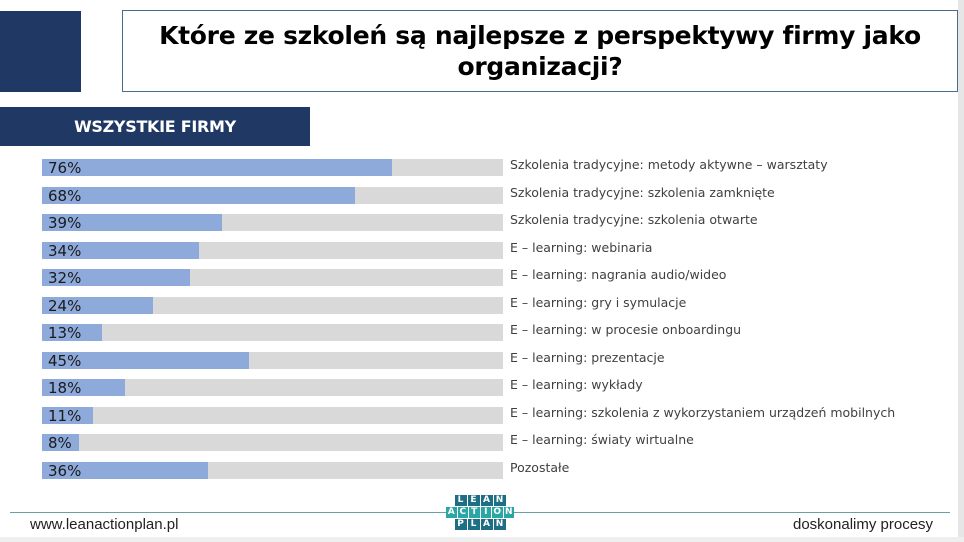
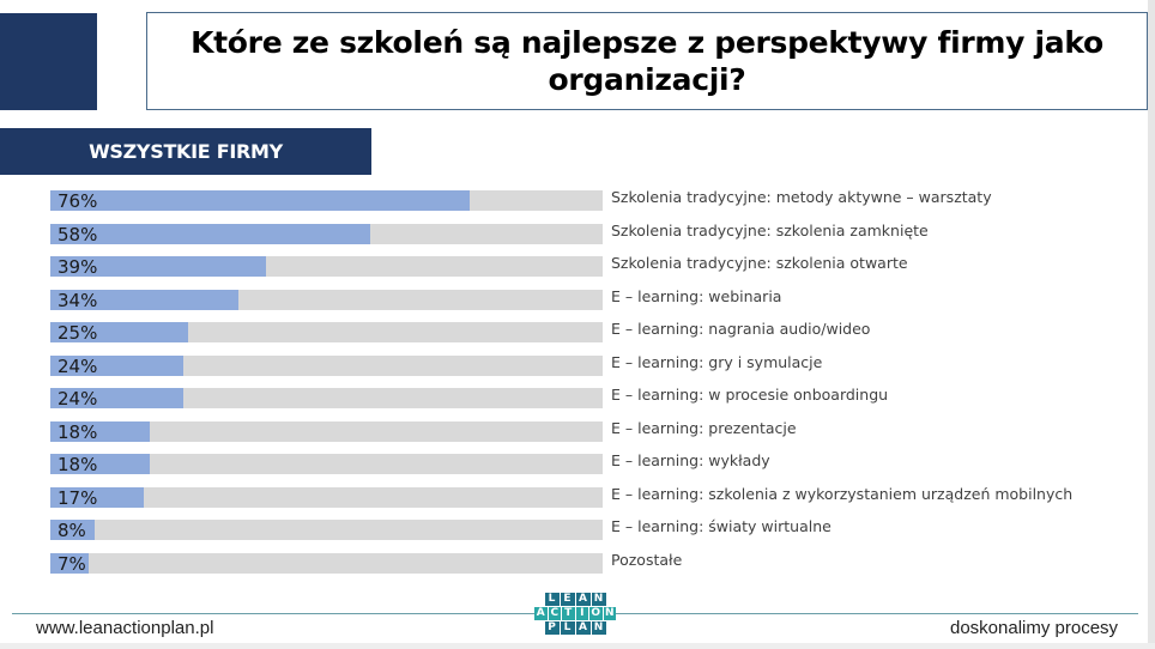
Szkolenia tradycyjne: szkolenia zamknięte: 68% -> 58%
E – learning: nagrania audio/wideo: 32% -> 25%
E – learning: w procesie onboardingu: 13% -> 24%
E – learning: prezentacje: 45% -> 18%
E – learning: szkolenia z wykorzystaniem urządzeń mobilnych: 11% -> 17%
Pozostałe: 36% -> 7%
